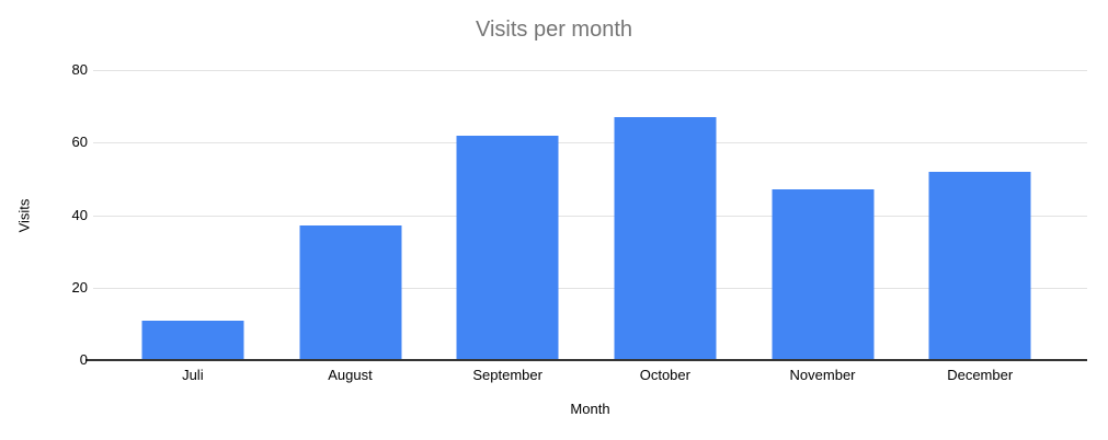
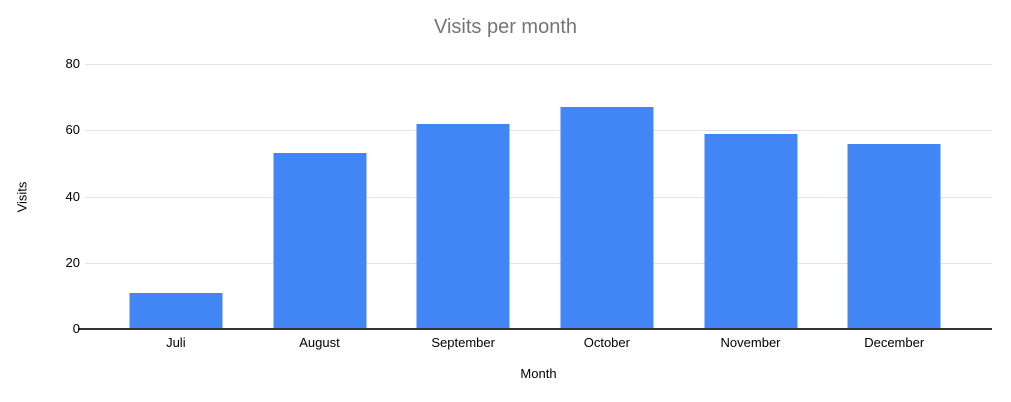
August: 37 -> 53
November: 47 -> 59
December: 52 -> 56
